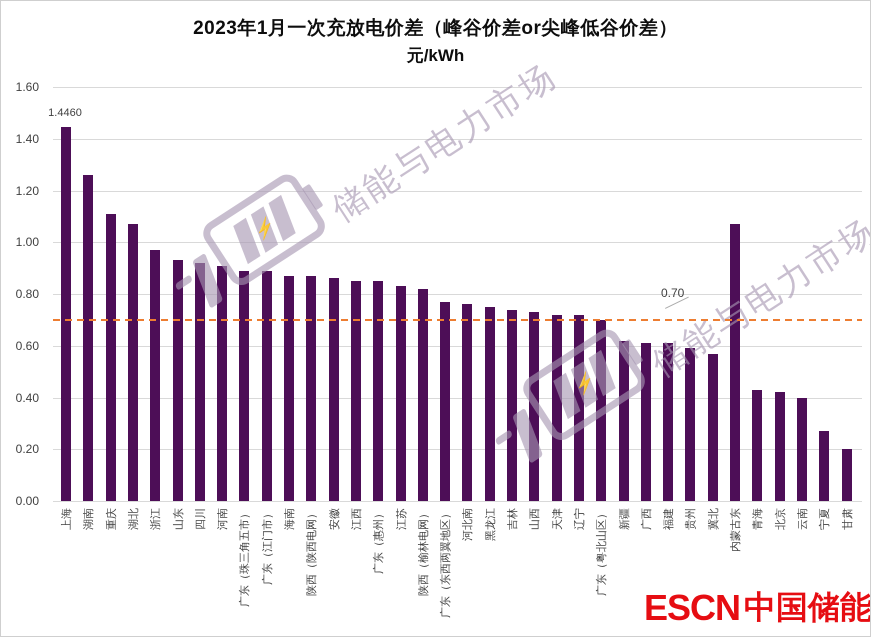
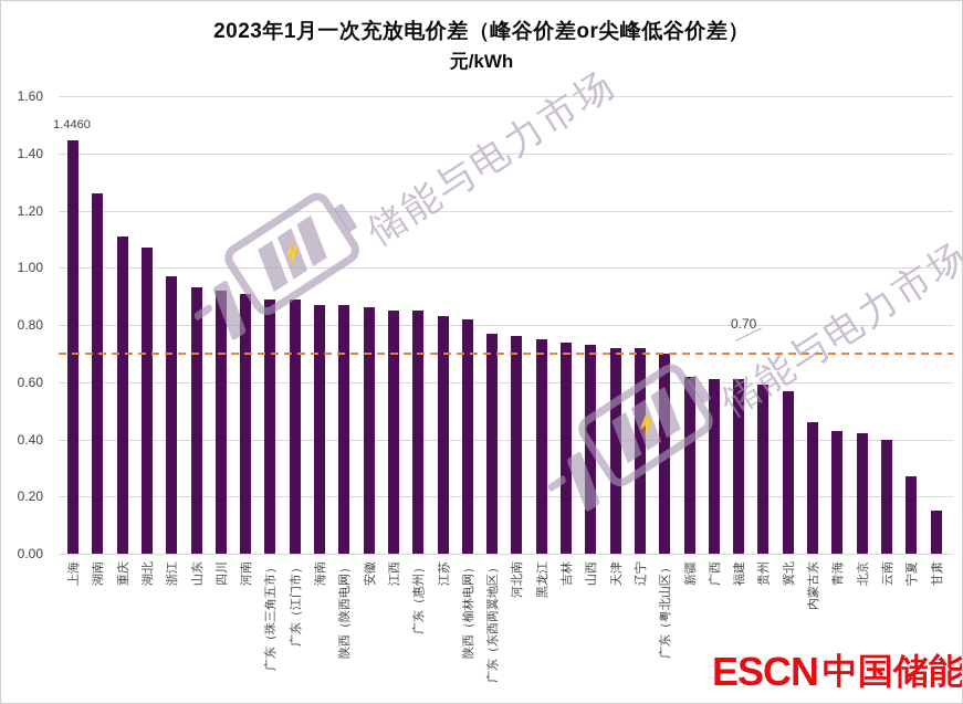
内蒙古东: 1.07 -> 0.46
甘肃: 0.20 -> 0.15
